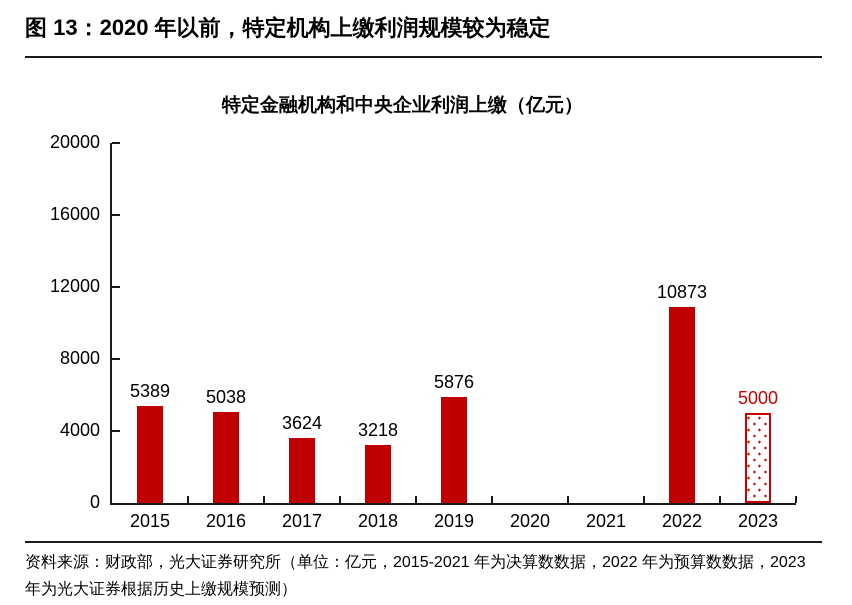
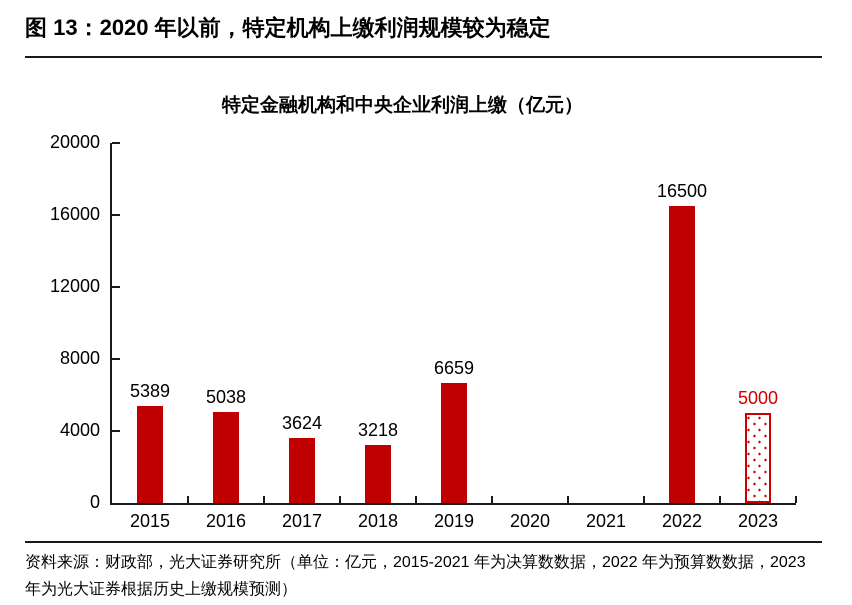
2019: 5876 -> 6659
2022: 10873 -> 16500
